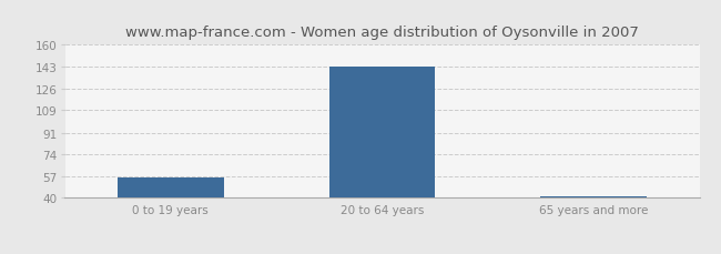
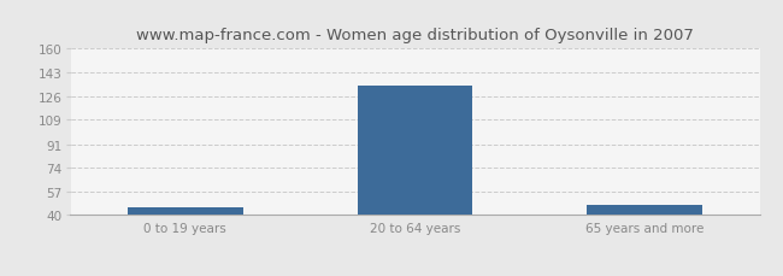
0 to 19 years: 56 -> 46
20 to 64 years: 143 -> 133
65 years and more: 41 -> 47
